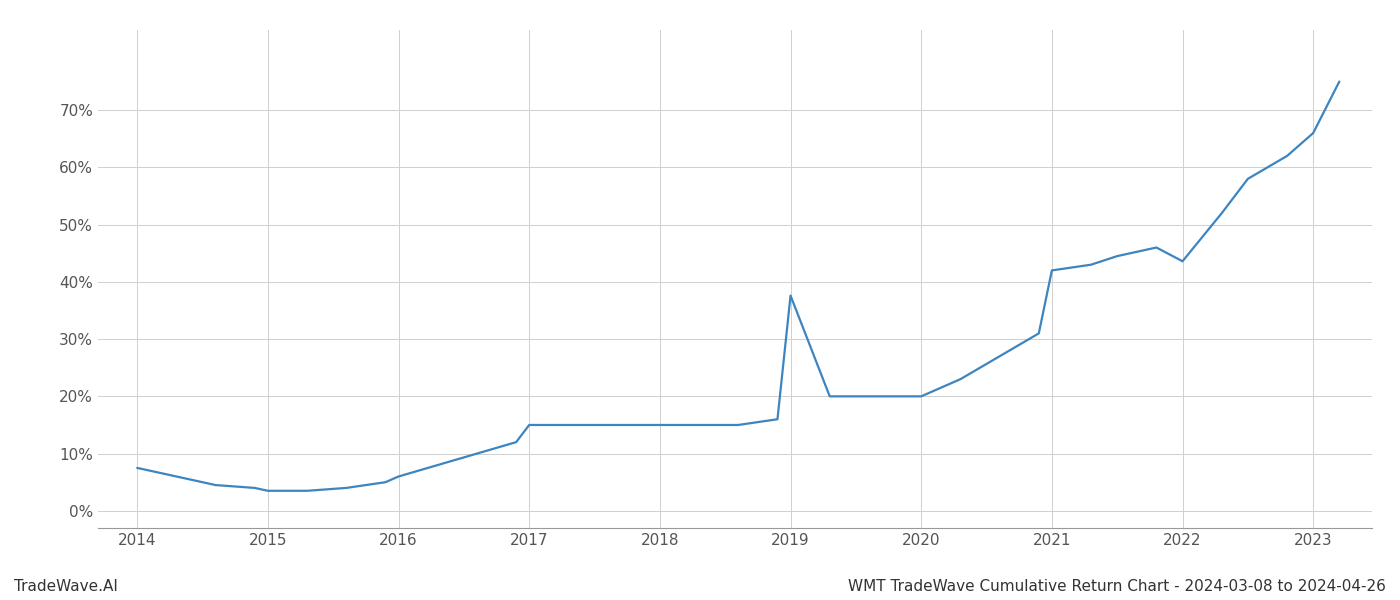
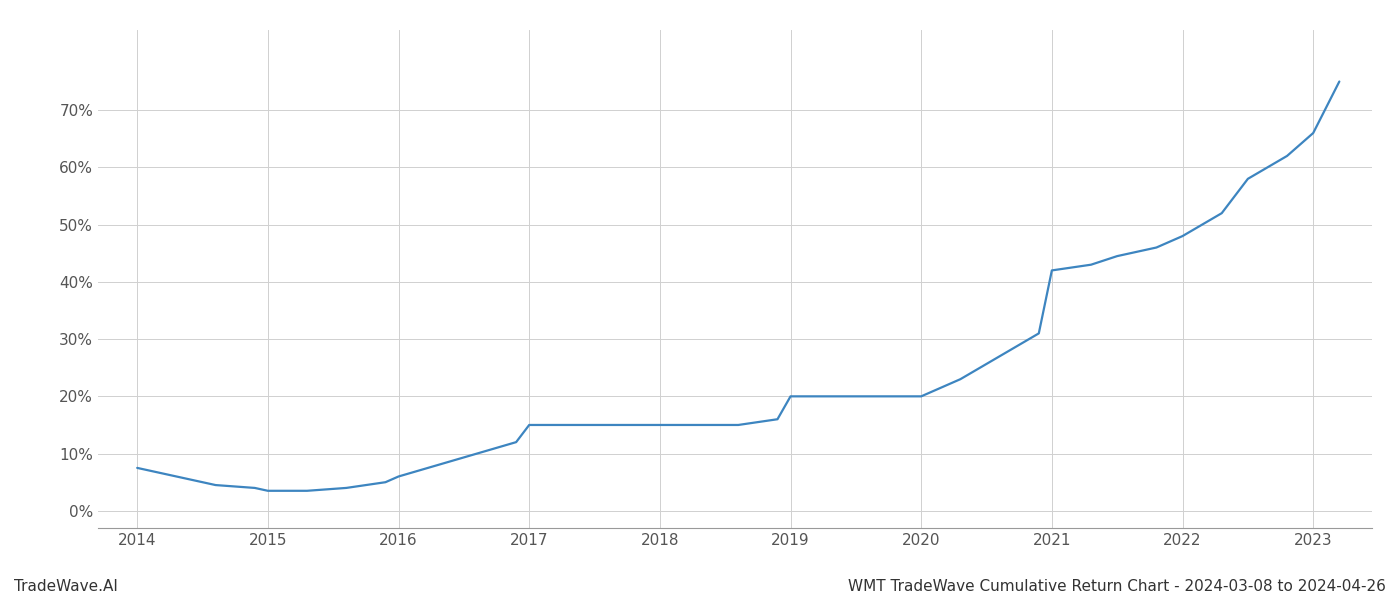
2019: 37.6% -> 20.0%
2022: 43.6% -> 48.0%
